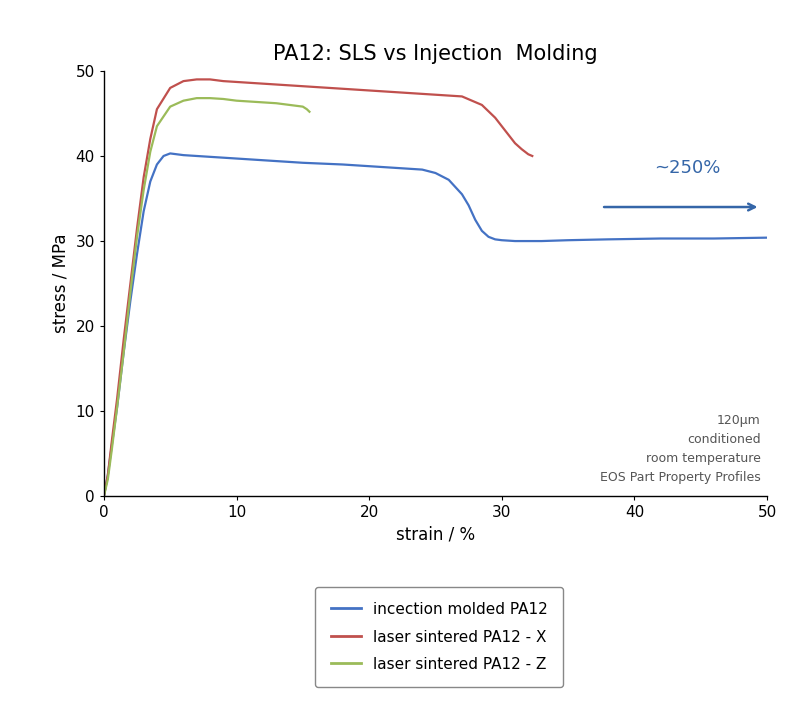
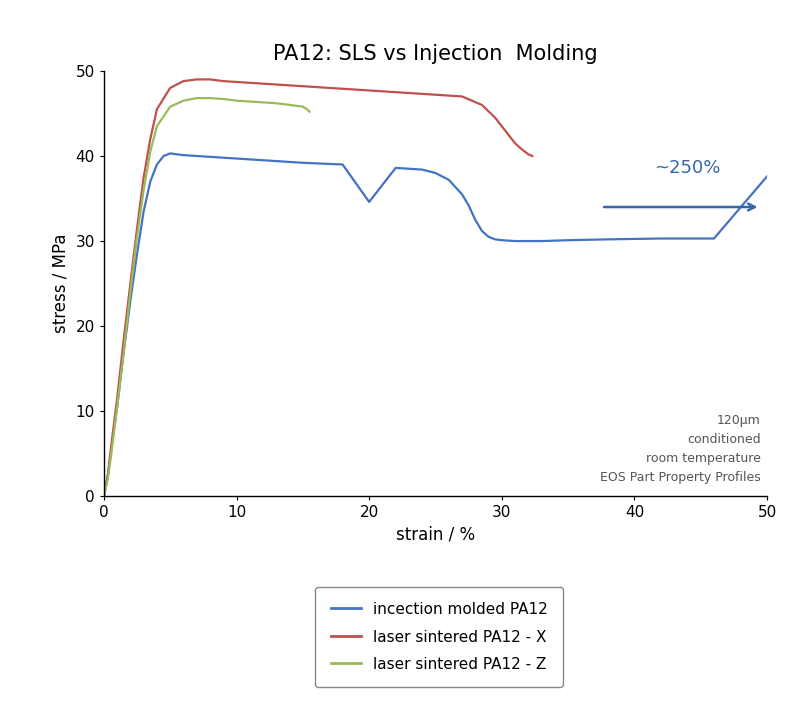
incection molded PA12/20: 38.8 -> 34.6
incection molded PA12/50: 30.4 -> 37.6
